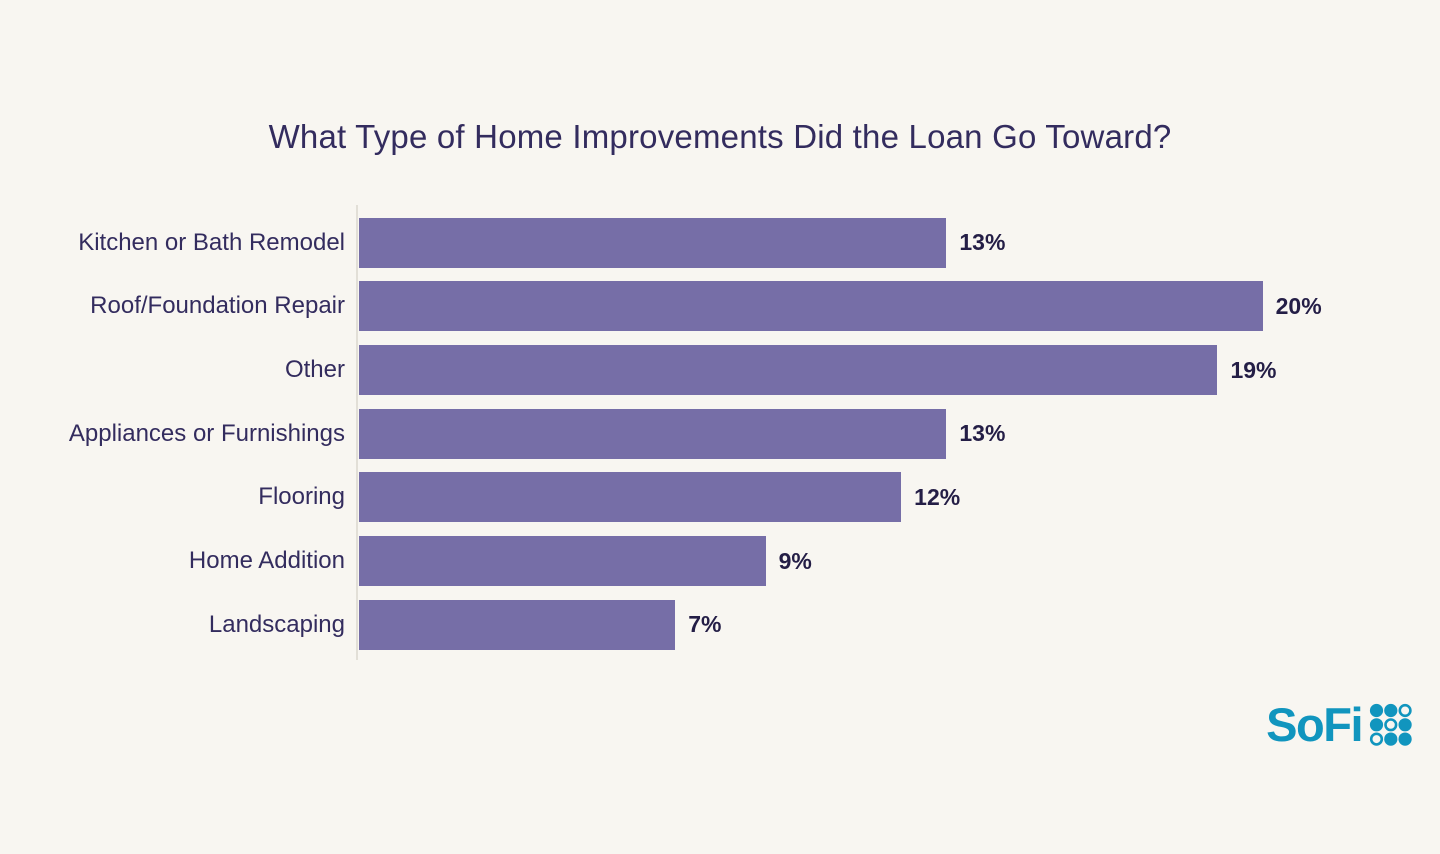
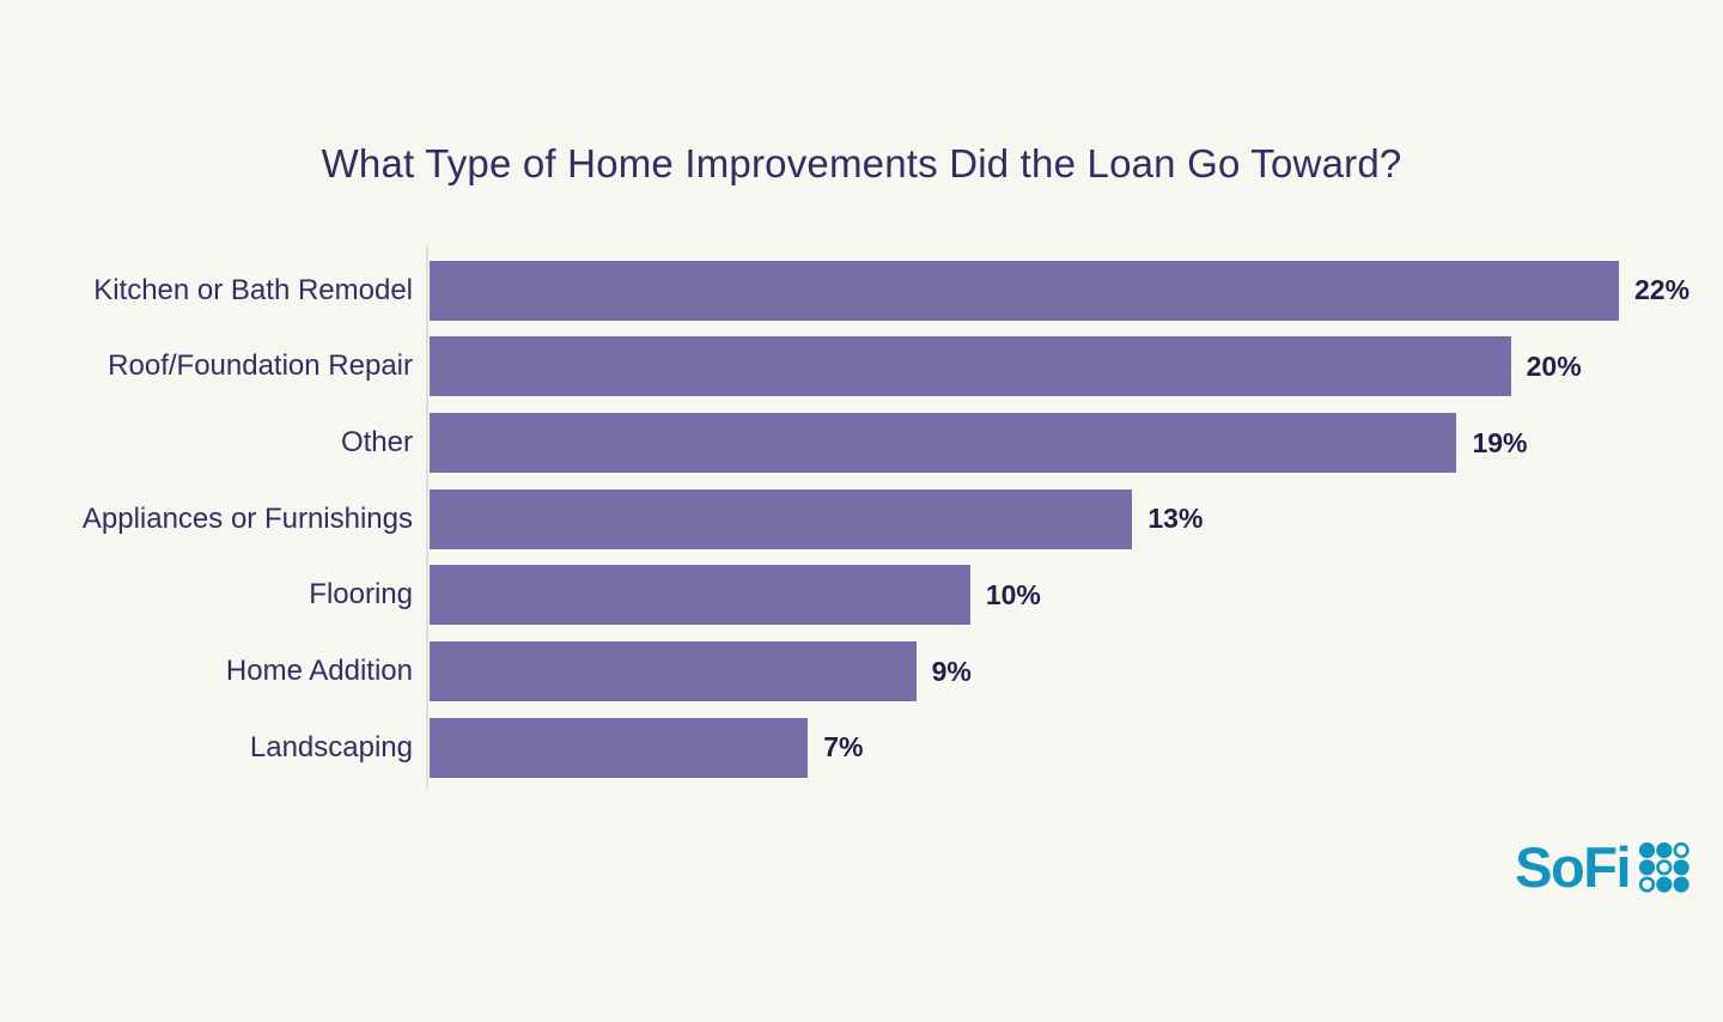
Kitchen or Bath Remodel: 13% -> 22%
Flooring: 12% -> 10%
